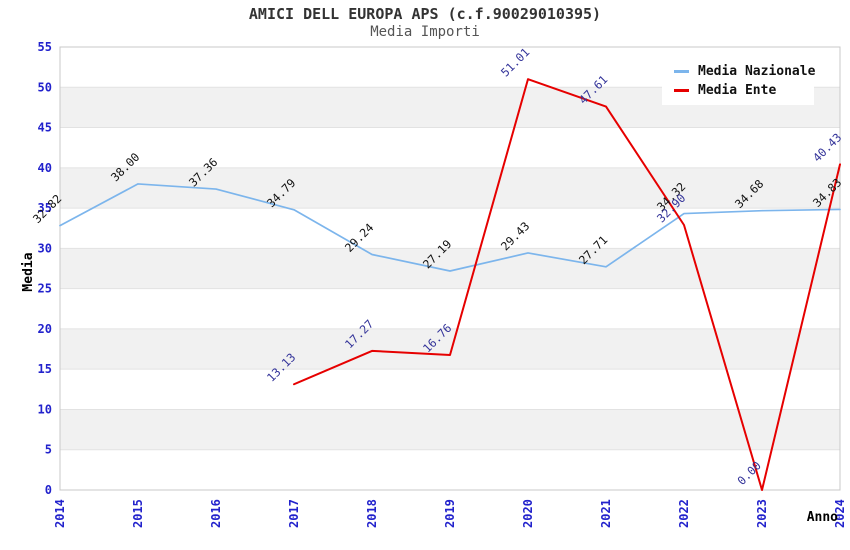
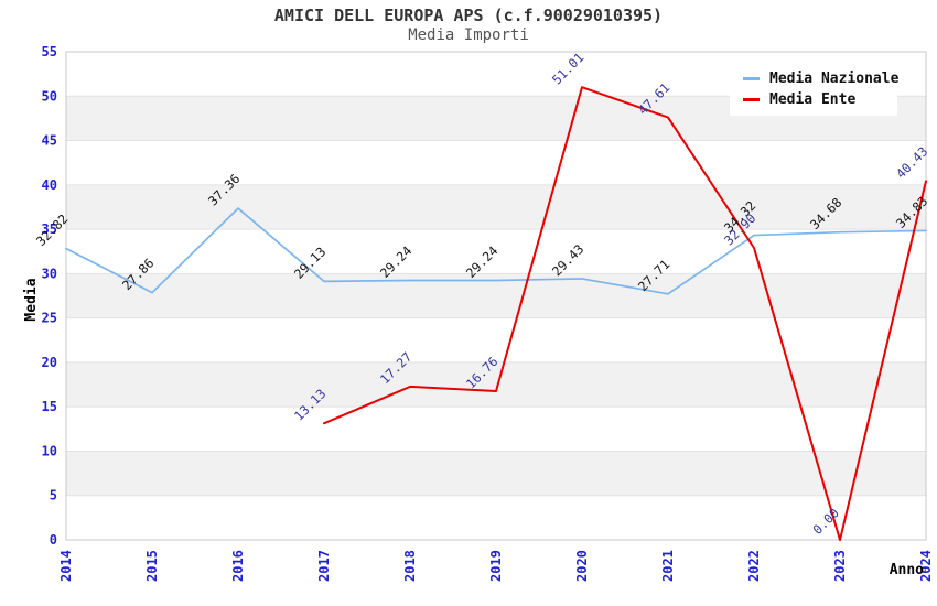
Media Nazionale/2015: 38.00 -> 27.86
Media Nazionale/2017: 34.79 -> 29.13
Media Nazionale/2019: 27.19 -> 29.24
